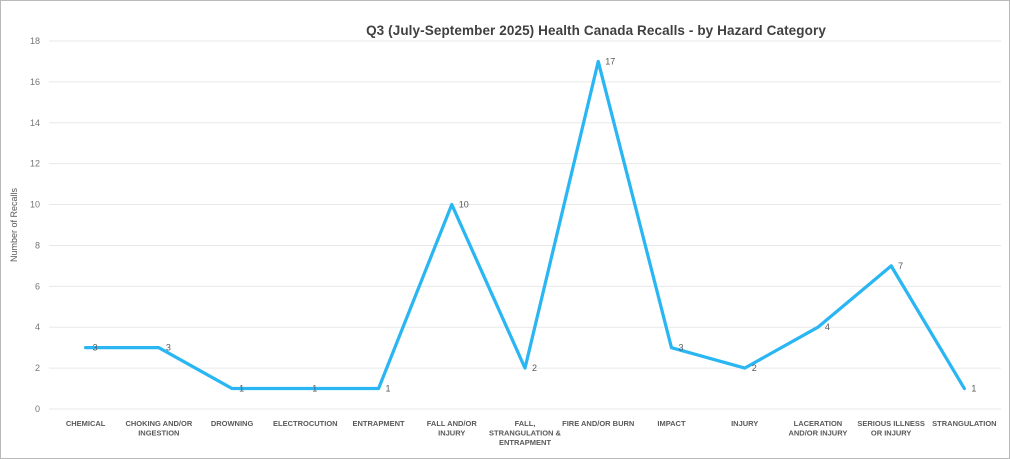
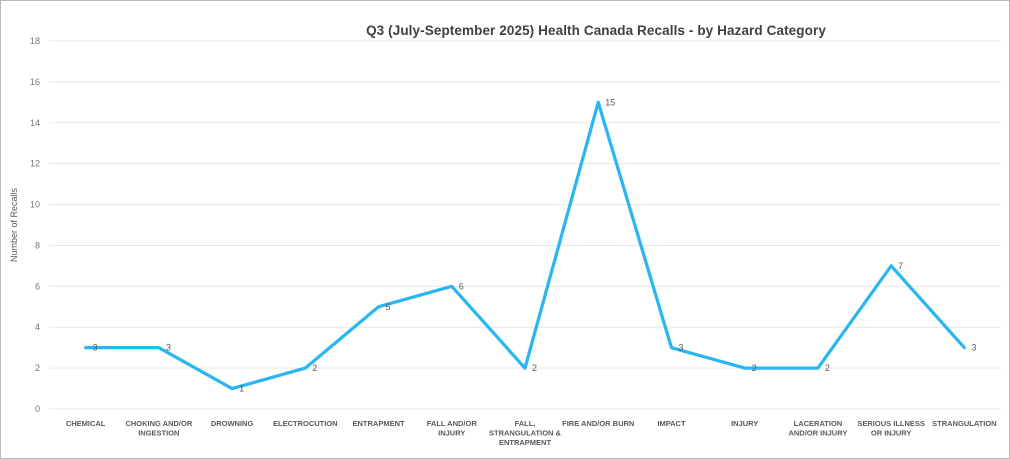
ELECTROCUTION: 1 -> 2
ENTRAPMENT: 1 -> 5
FALL AND/OR INJURY: 10 -> 6
FIRE AND/OR BURN: 17 -> 15
LACERATION AND/OR INJURY: 4 -> 2
STRANGULATION: 1 -> 3
